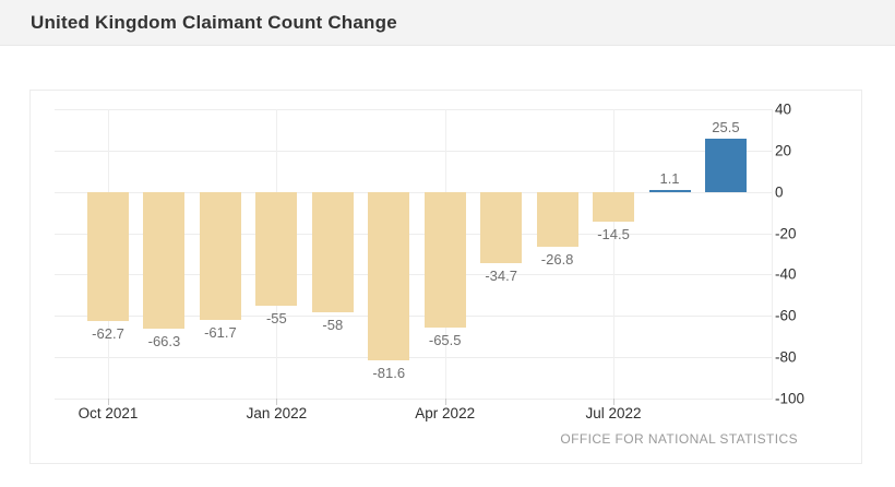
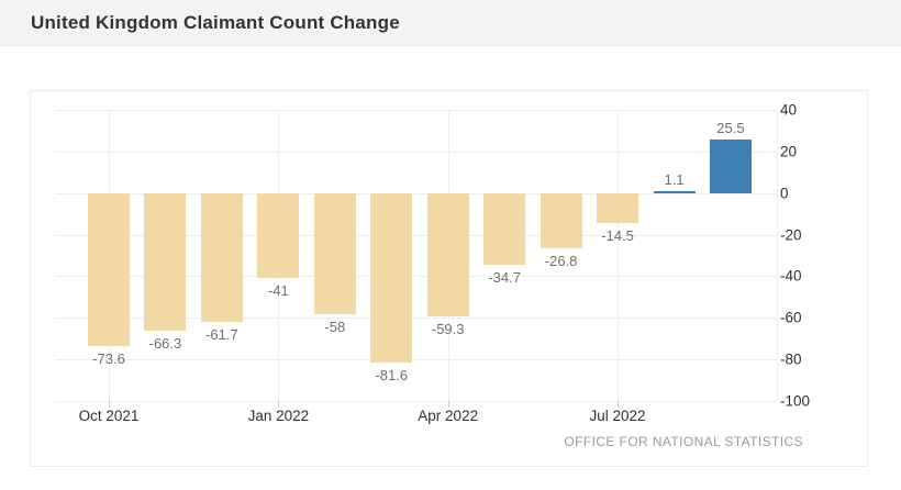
Oct 2021: -62.7 -> -73.6
Jan 2022: -55 -> -41
Apr 2022: -65.5 -> -59.3
